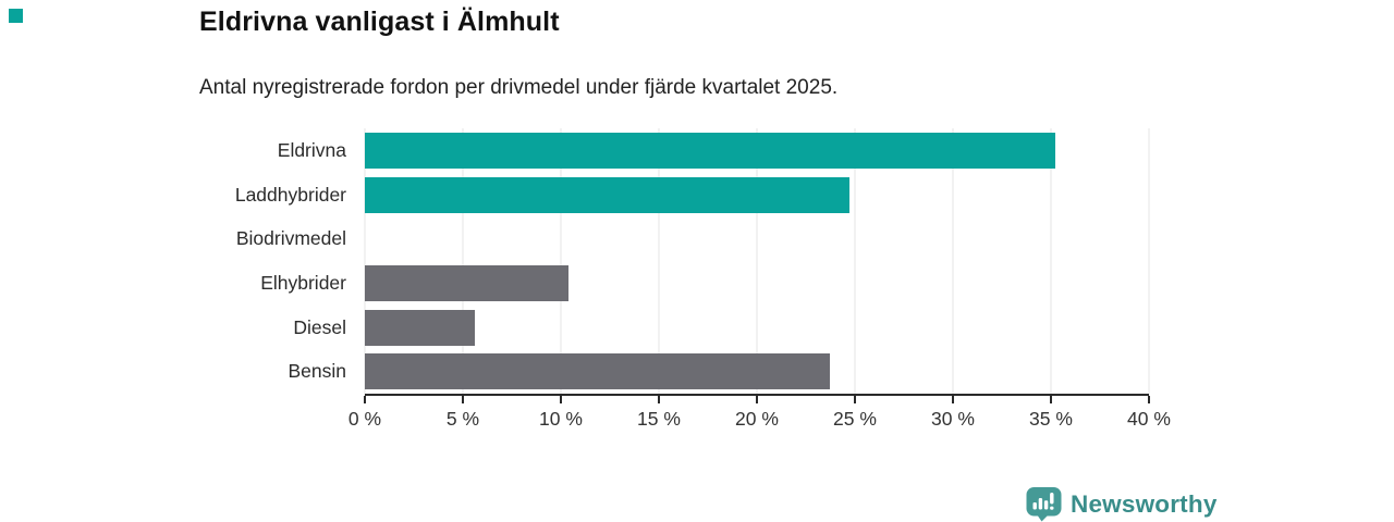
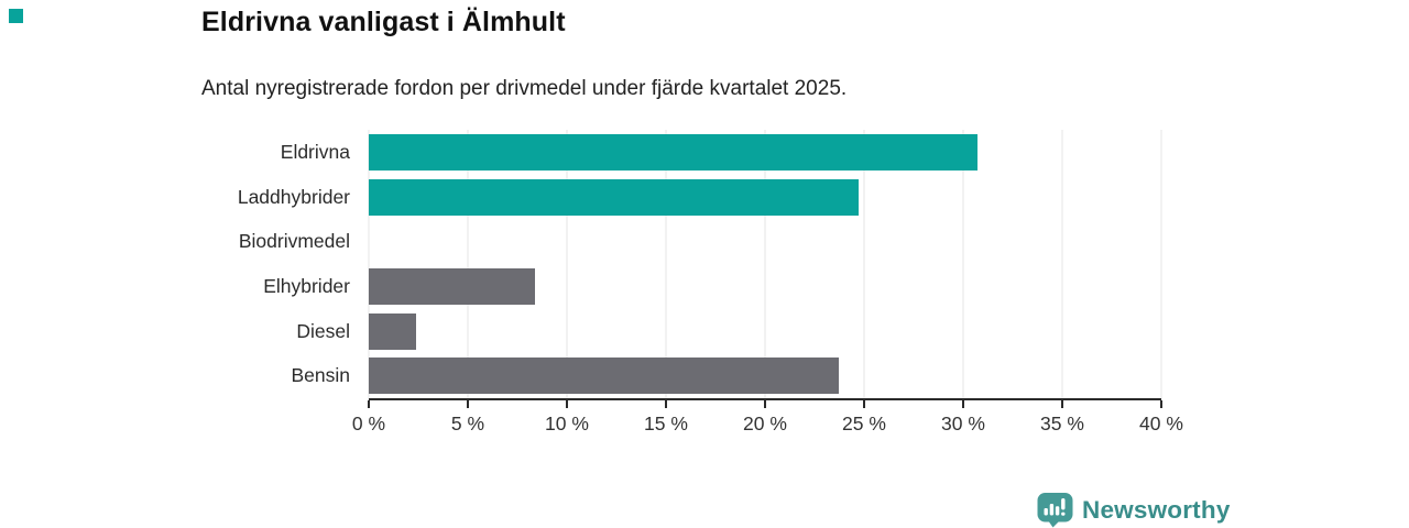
Eldrivna: 35.2% -> 30.7%
Elhybrider: 10.4% -> 8.4%
Diesel: 5.6% -> 2.4%
